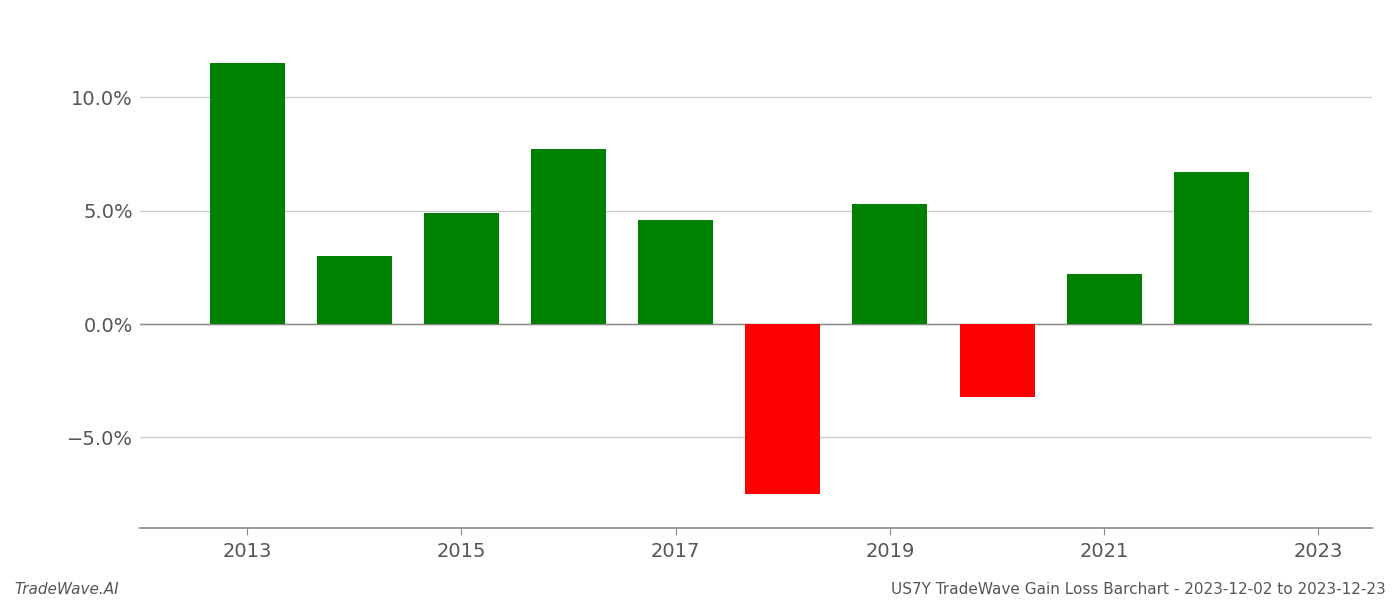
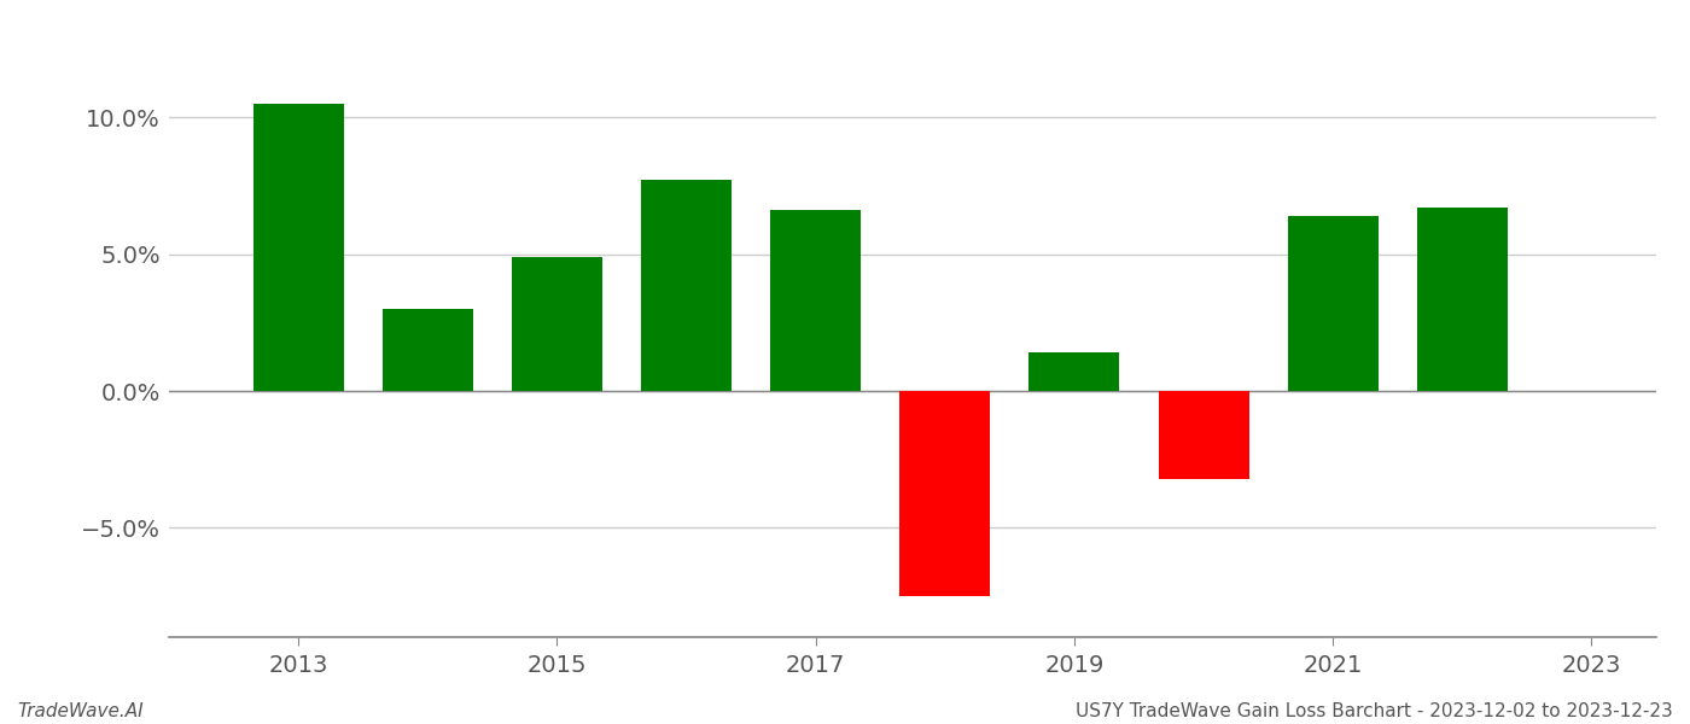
2013: 11.5% -> 10.5%
2017: 4.6% -> 6.6%
2019: 5.3% -> 1.4%
2021: 2.2% -> 6.4%
